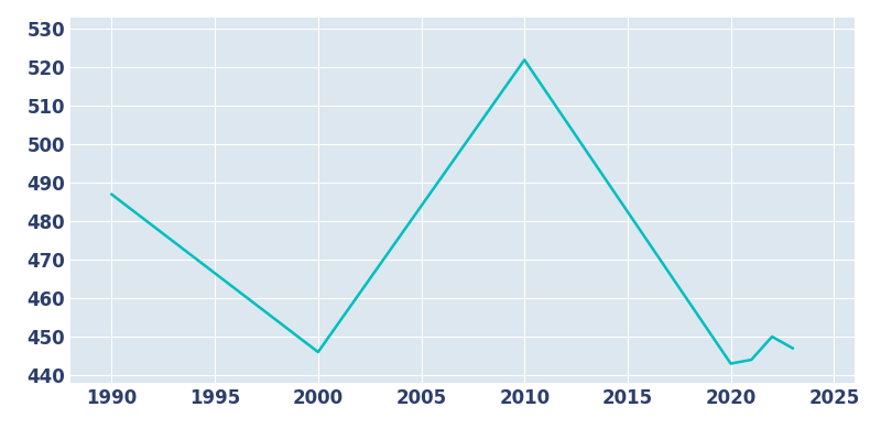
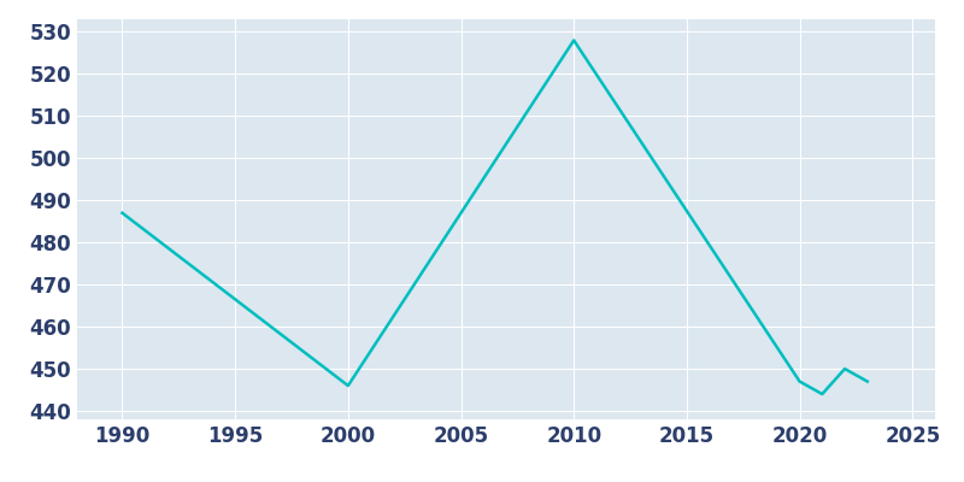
2010: 522 -> 528
2020: 443 -> 447
